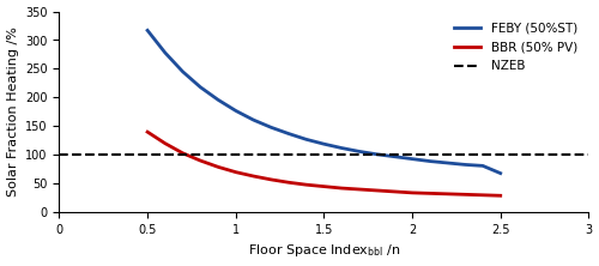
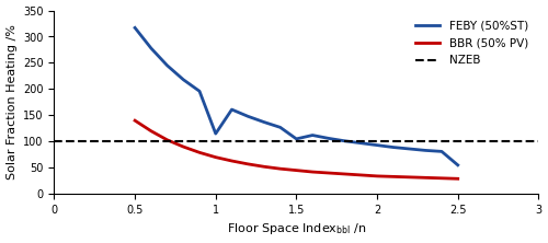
FEBY (50%ST)/1: 177 -> 115
FEBY (50%ST)/1.5: 119 -> 105
FEBY (50%ST)/2.5: 68 -> 55
